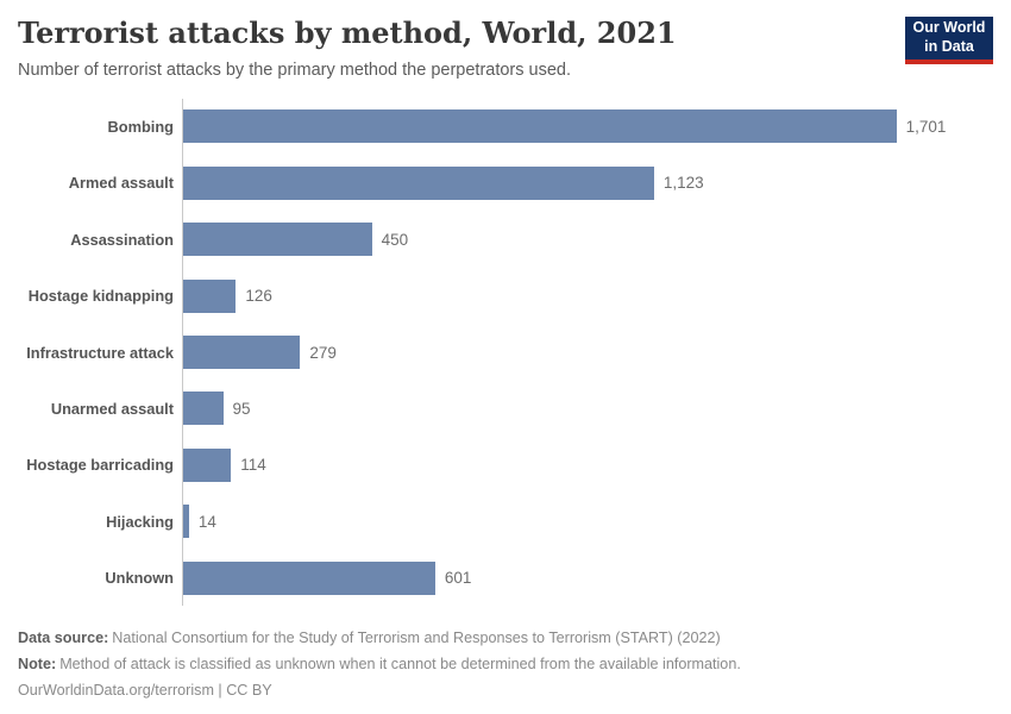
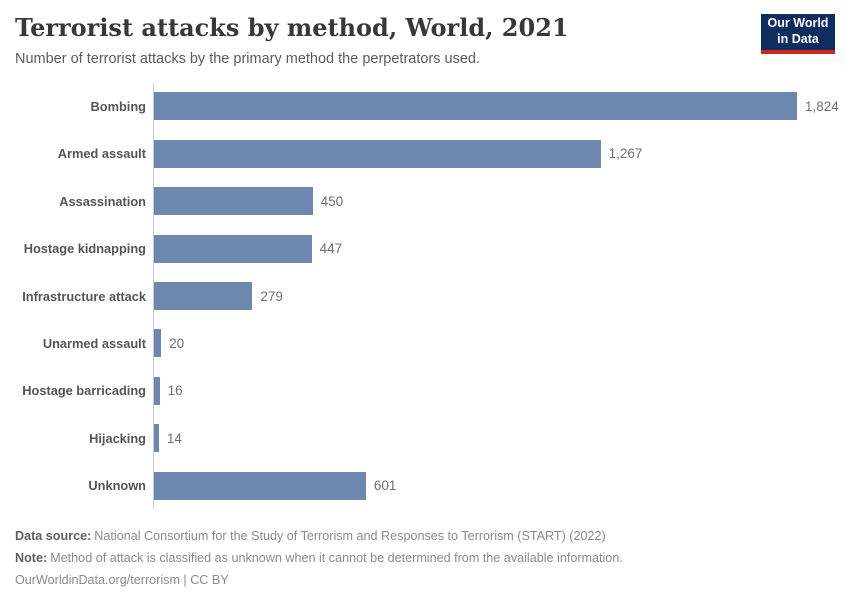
Bombing: 1,701 -> 1,824
Armed assault: 1,123 -> 1,267
Hostage kidnapping: 126 -> 447
Unarmed assault: 95 -> 20
Hostage barricading: 114 -> 16
